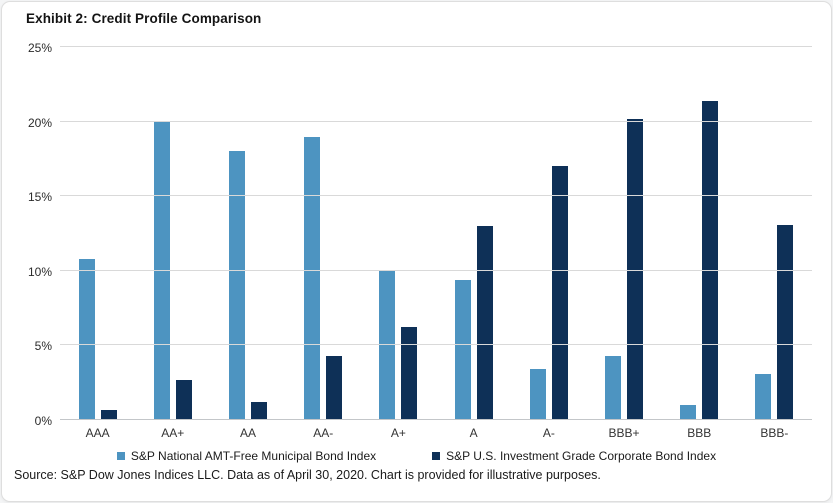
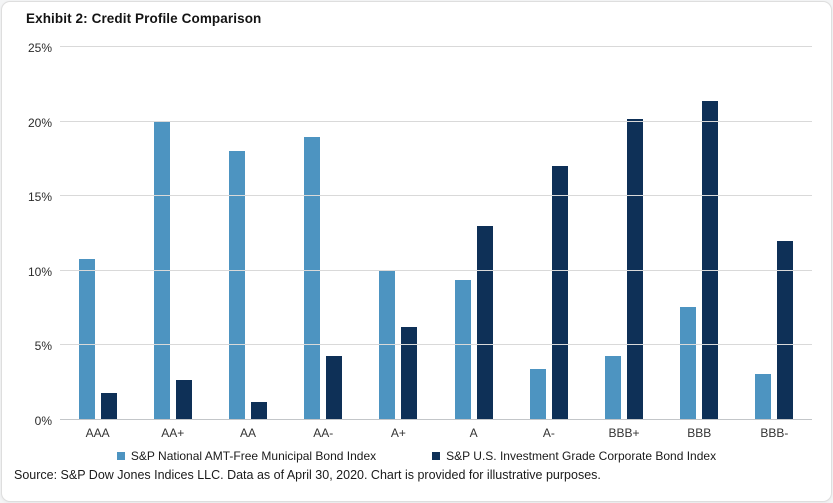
S&P U.S. Investment Grade Corporate Bond Index/AAA: 0.7% -> 1.8%
S&P National AMT-Free Municipal Bond Index/BBB: 1.0% -> 7.6%
S&P U.S. Investment Grade Corporate Bond Index/BBB-: 13.1% -> 12.0%
